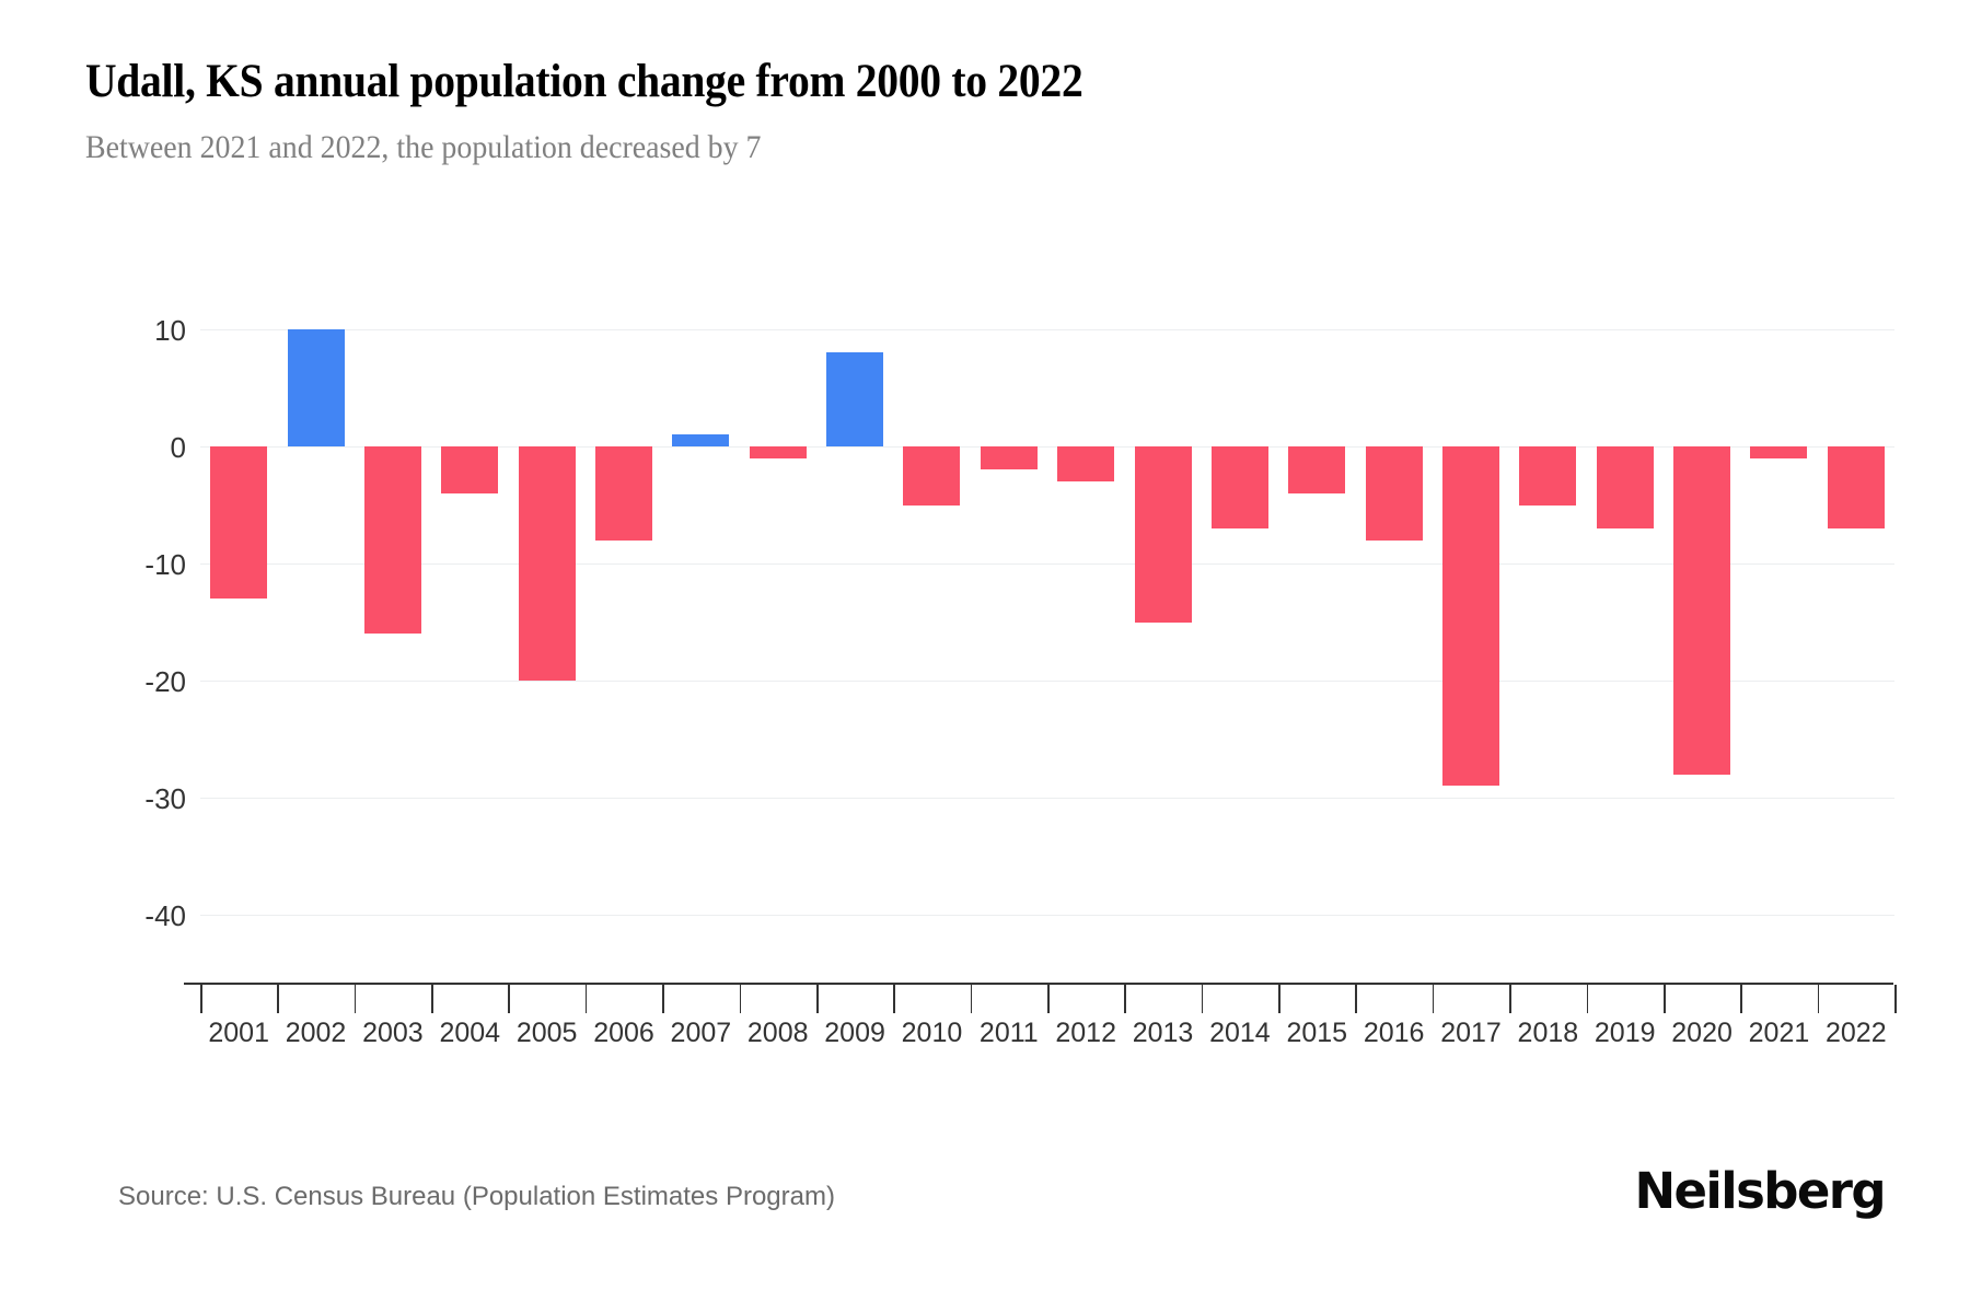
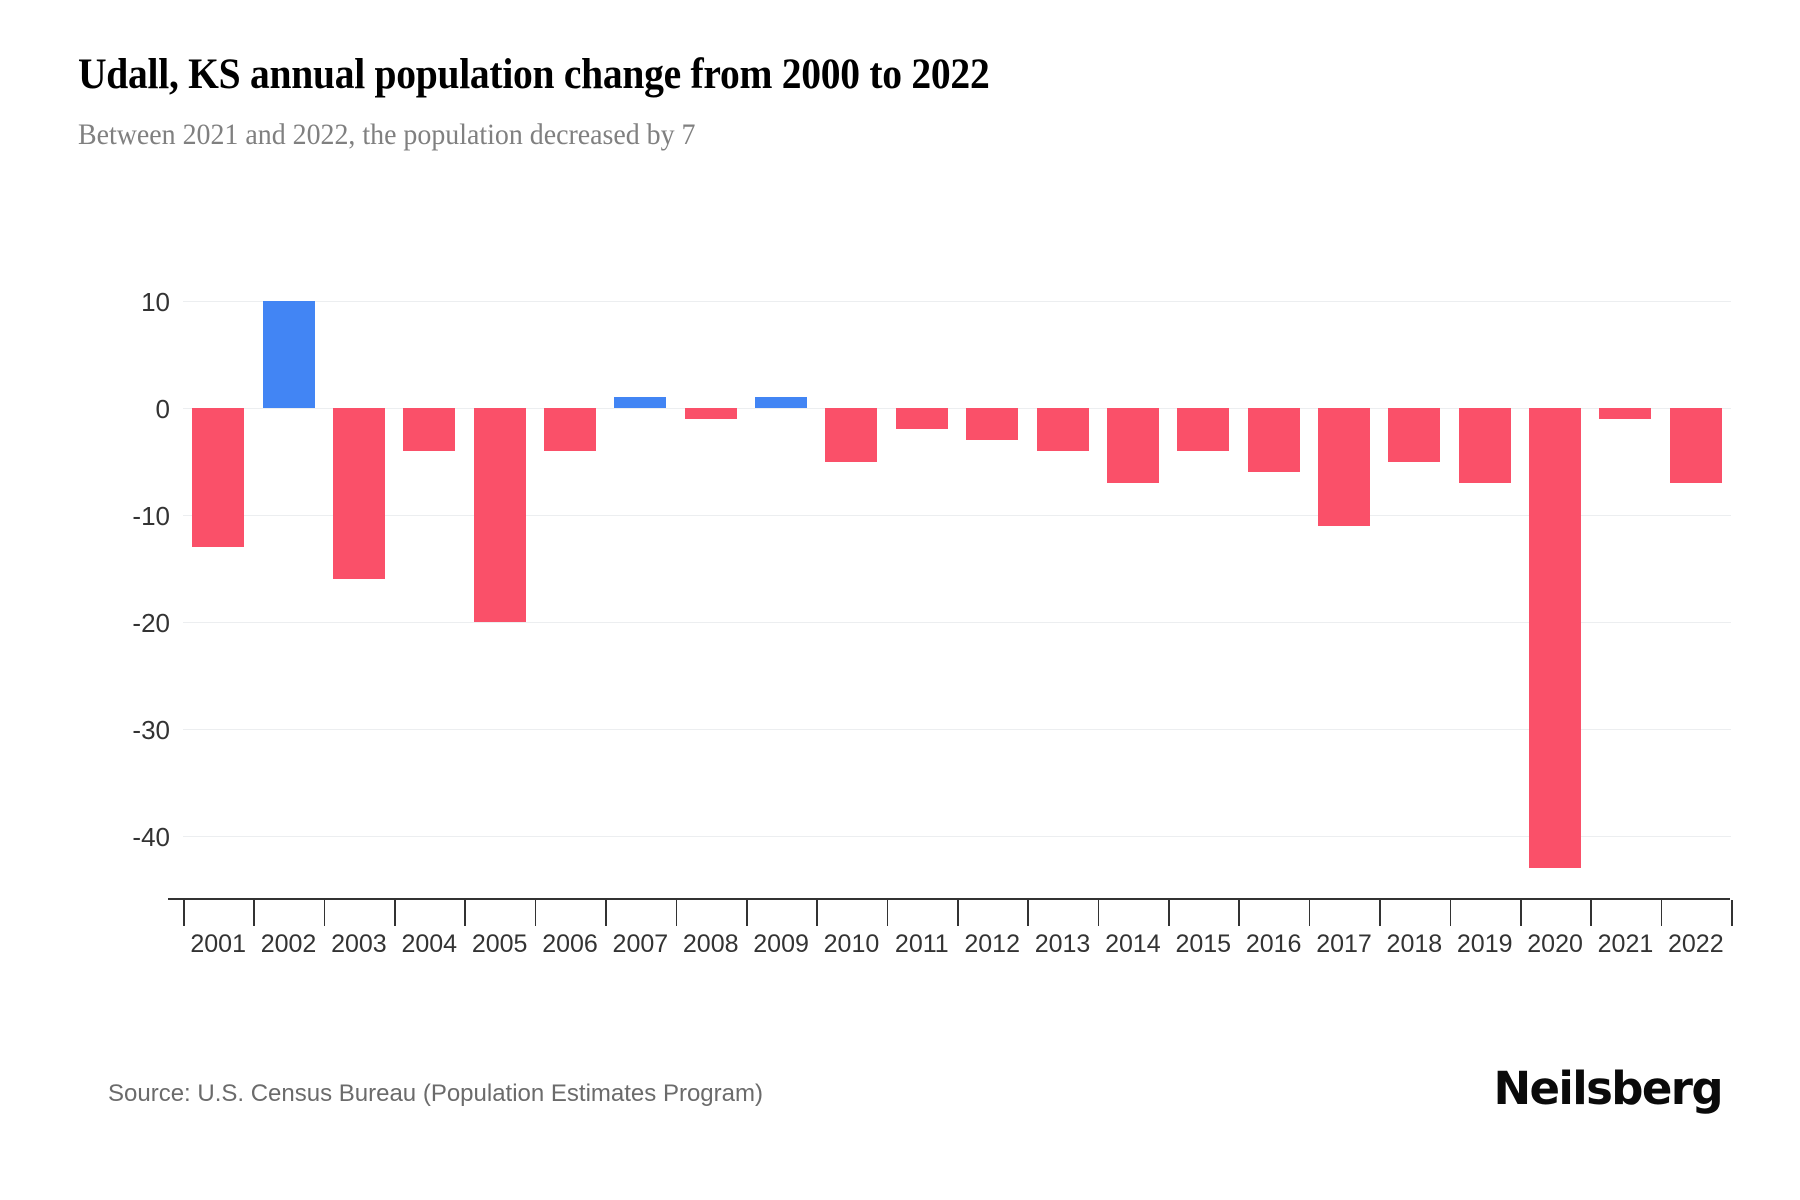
2006: -8 -> -4
2009: 8 -> 1
2013: -15 -> -4
2016: -8 -> -6
2017: -29 -> -11
2020: -28 -> -43
